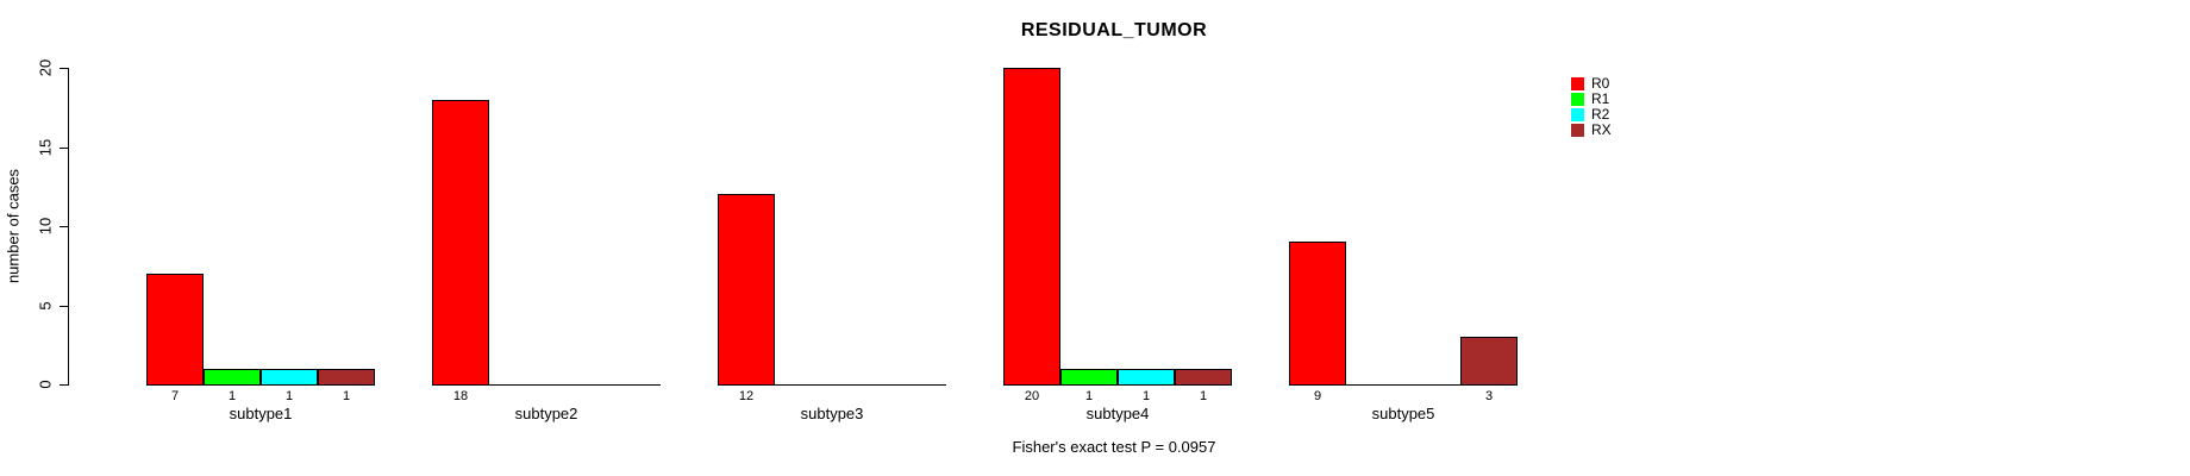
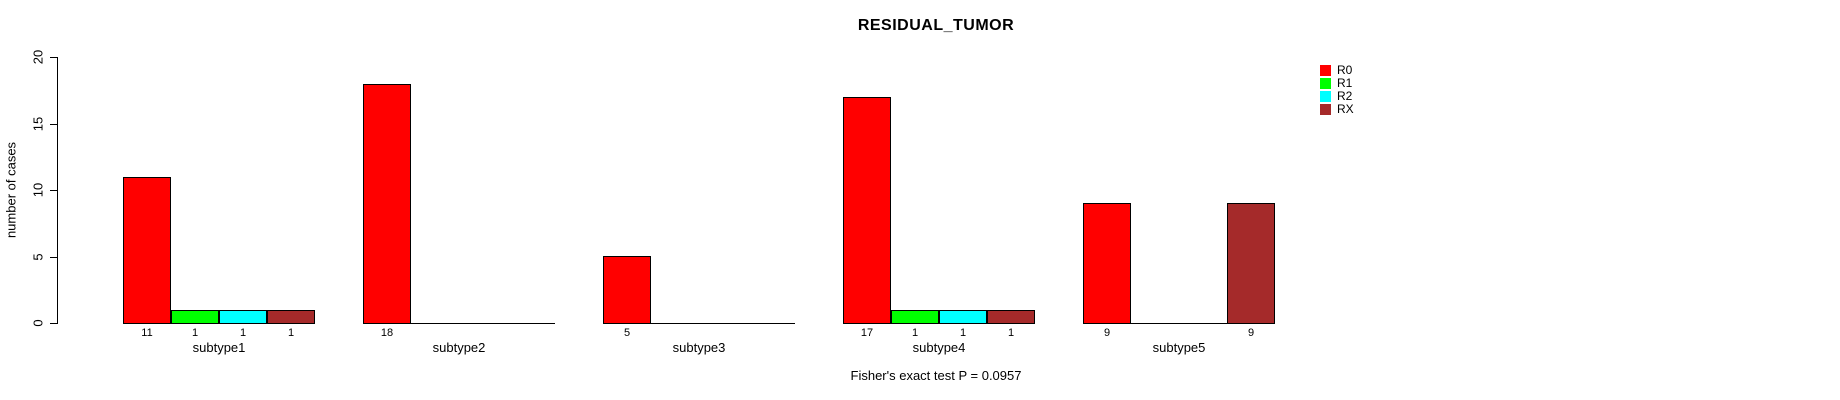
R0/subtype1: 7 -> 11
R0/subtype3: 12 -> 5
R0/subtype4: 20 -> 17
RX/subtype5: 3 -> 9
